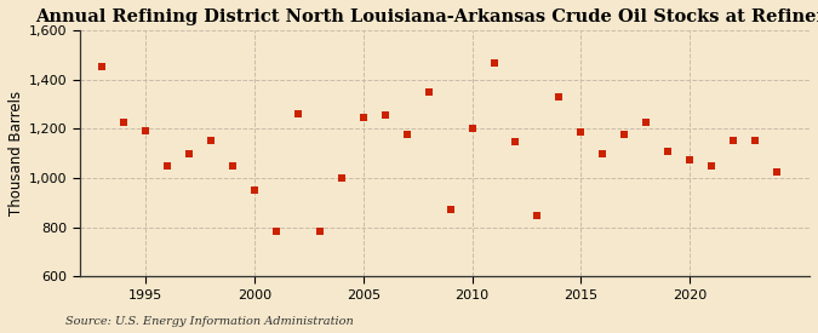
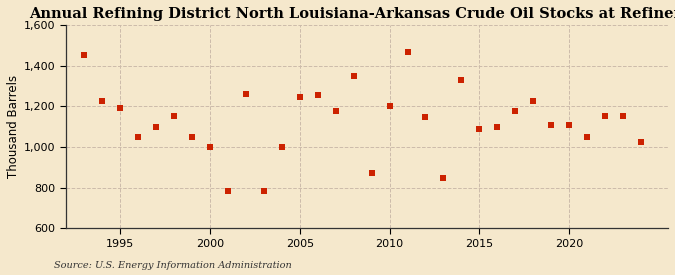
2000: 950 -> 1,000
2015: 1,185 -> 1,090
2020: 1,075 -> 1,110
